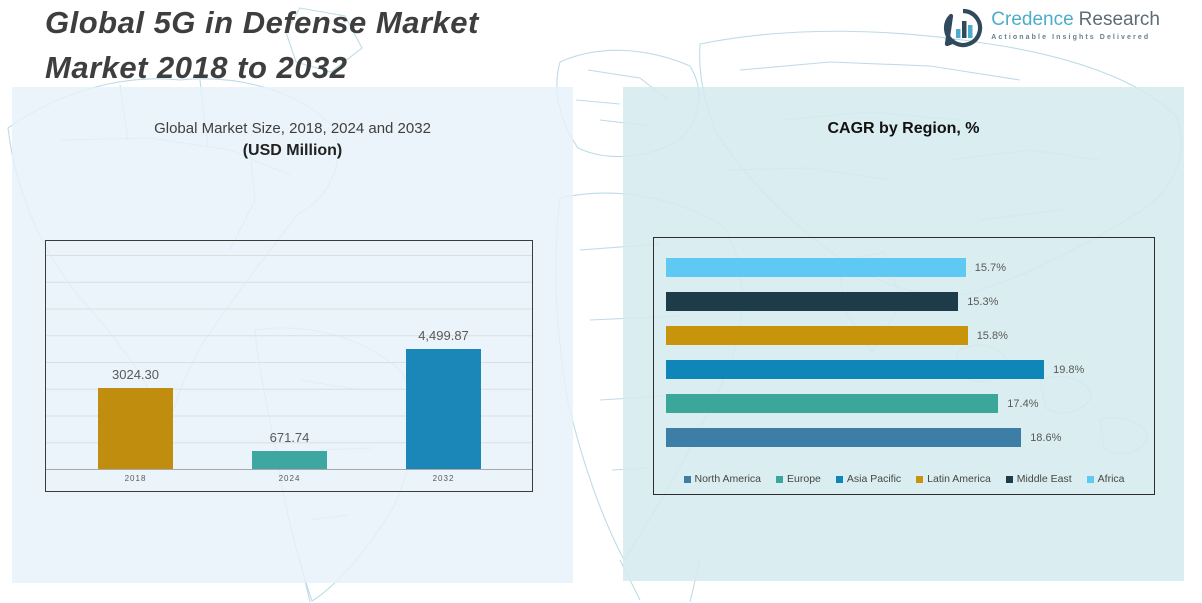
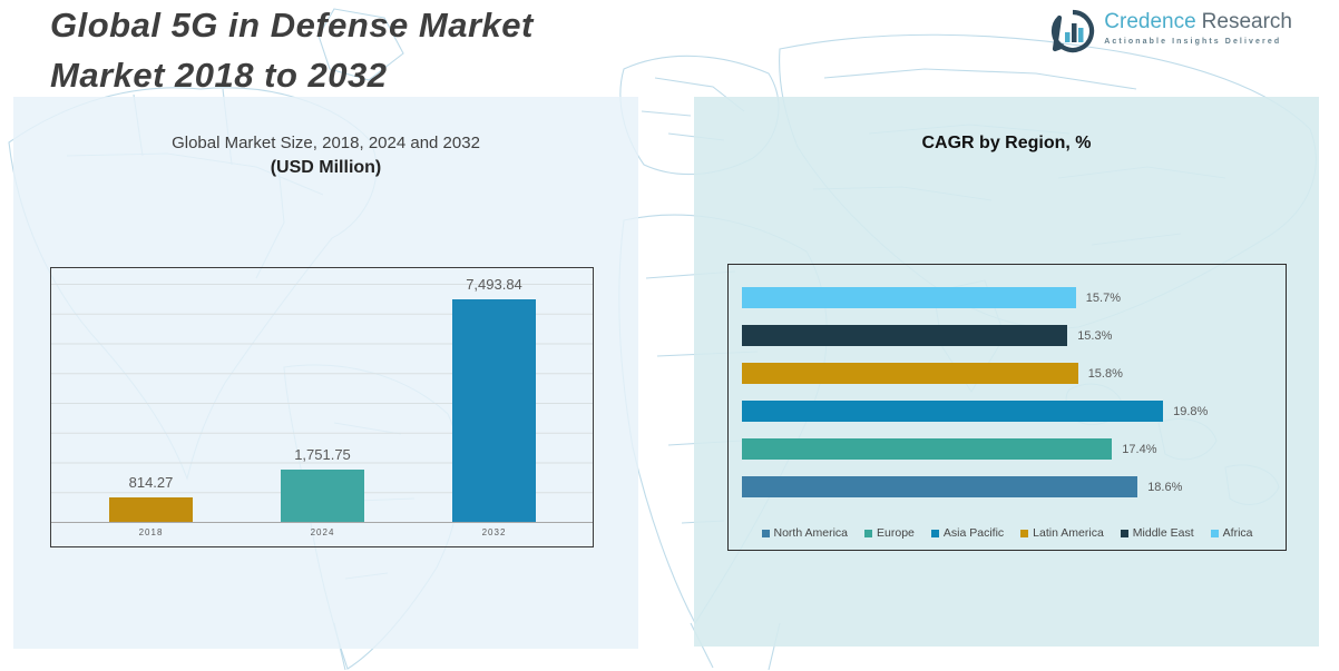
Global Market Size, 2018, 2024 and 2032/2018: 3024.30 -> 814.27
Global Market Size, 2018, 2024 and 2032/2024: 671.74 -> 1,751.75
Global Market Size, 2018, 2024 and 2032/2032: 4,499.87 -> 7,493.84
